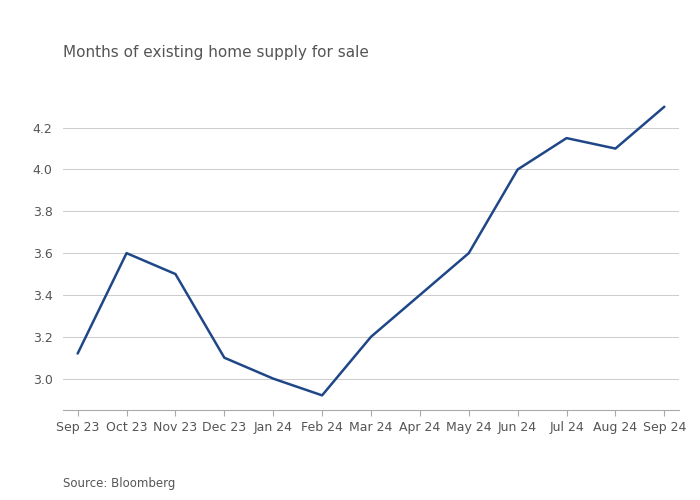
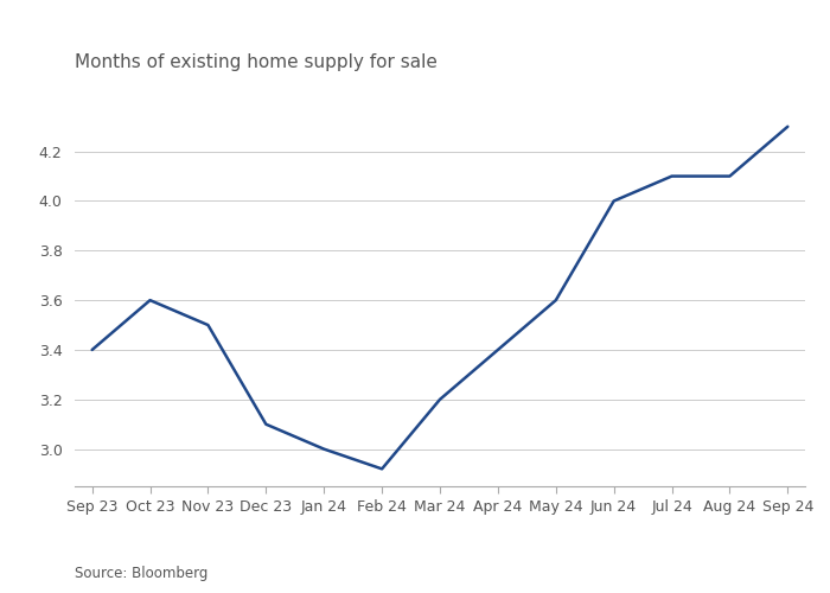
Sep 23: 3.12 -> 3.40
Jul 24: 4.15 -> 4.10
